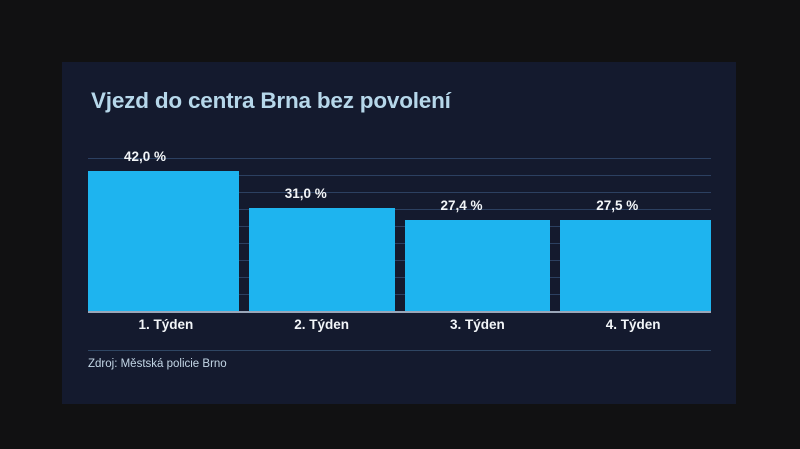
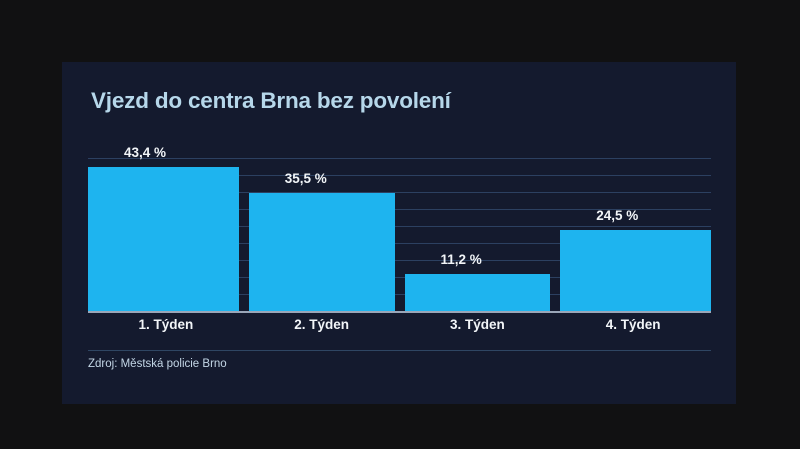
1. Týden: 42,0 -> 43,4
2. Týden: 31,0 -> 35,5
3. Týden: 27,4 -> 11,2
4. Týden: 27,5 -> 24,5
